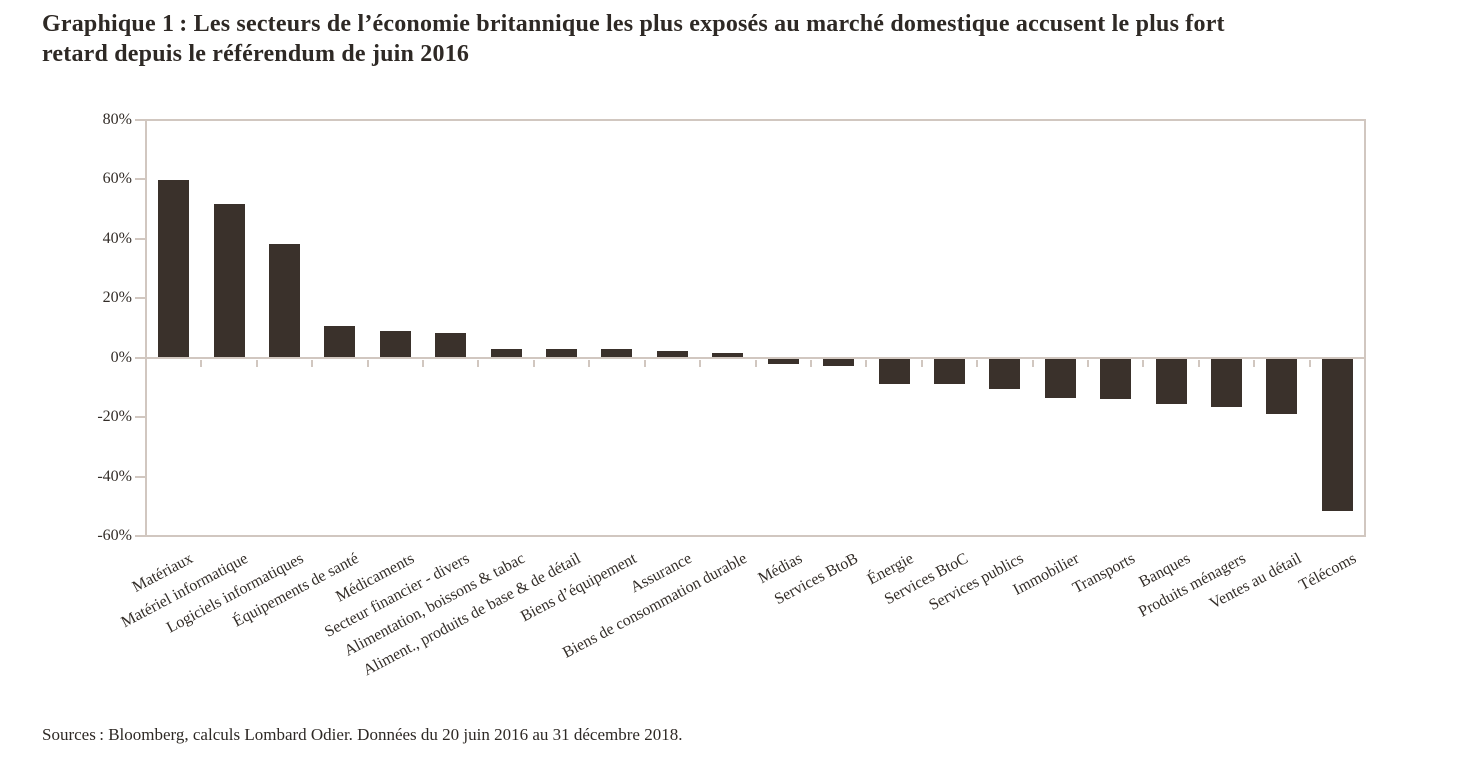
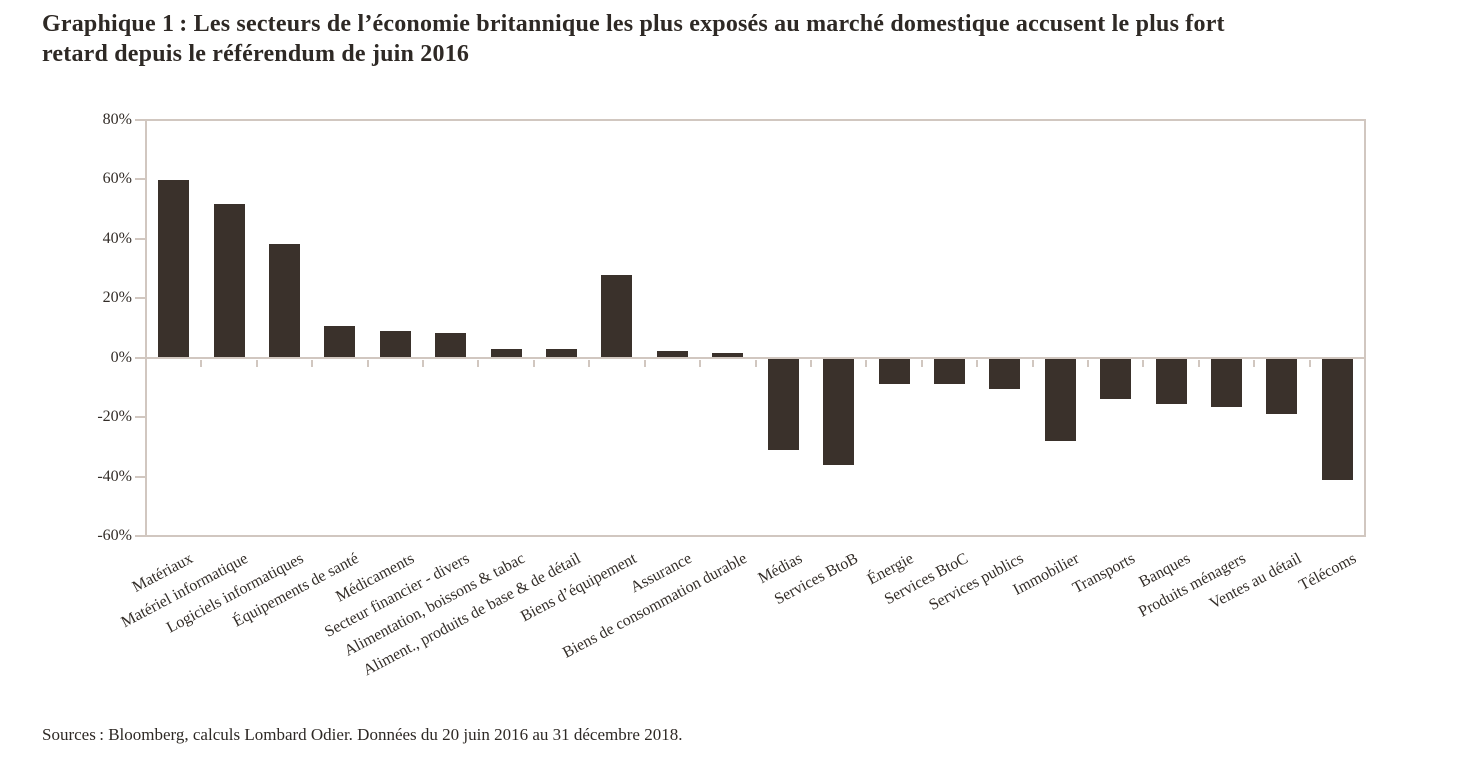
Biens d’équipement: 3% -> 28%
Médias: -2% -> -31%
Services BtoB: -3% -> -36%
Immobilier: -14% -> -28%
Télécoms: -52% -> -41%
